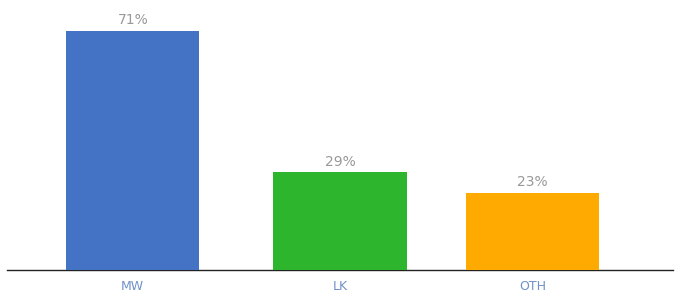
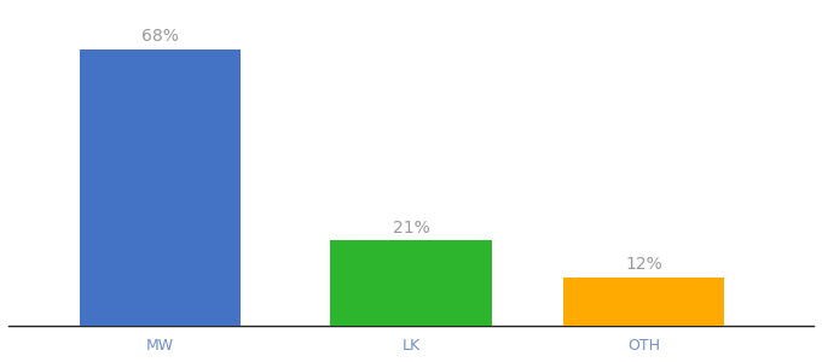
MW: 71% -> 68%
LK: 29% -> 21%
OTH: 23% -> 12%
